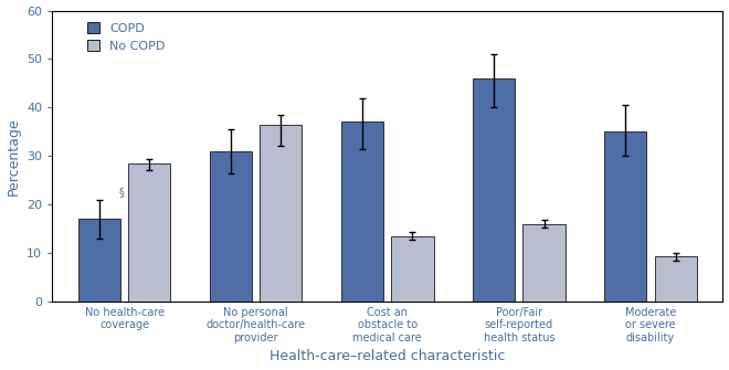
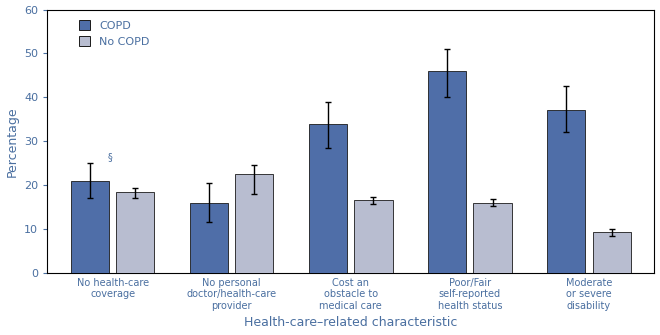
COPD/No health-care coverage: 17 -> 21
No COPD/No health-care coverage: 28.5 -> 18.5
COPD/No personal doctor/health-care provider: 31 -> 16
No COPD/No personal doctor/health-care provider: 36.5 -> 22.5
COPD/Cost an obstacle to medical care: 37 -> 34
No COPD/Cost an obstacle to medical care: 13.5 -> 16.5
COPD/Moderate or severe disability: 35 -> 37
